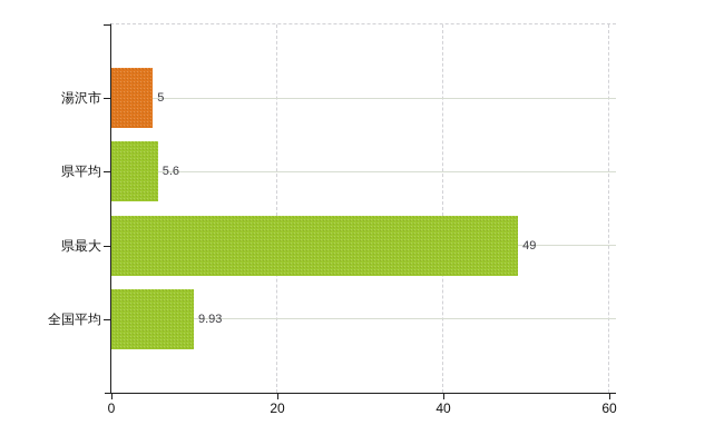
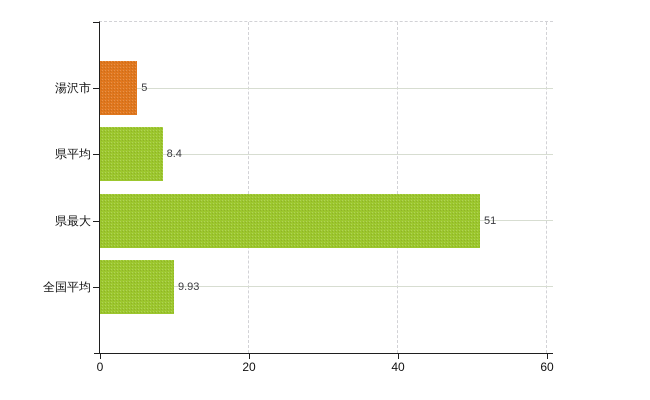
県平均: 5.6 -> 8.4
県最大: 49 -> 51
